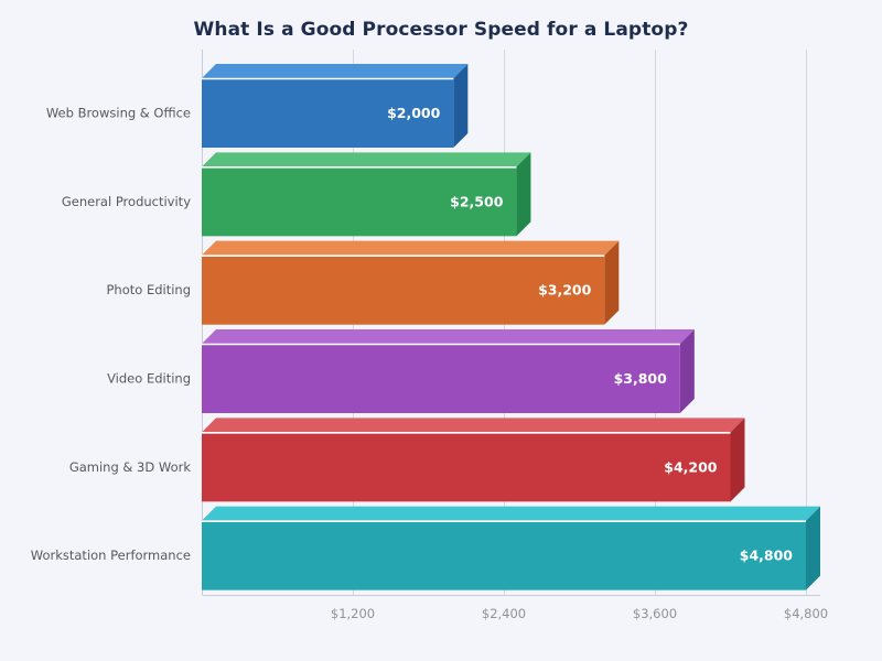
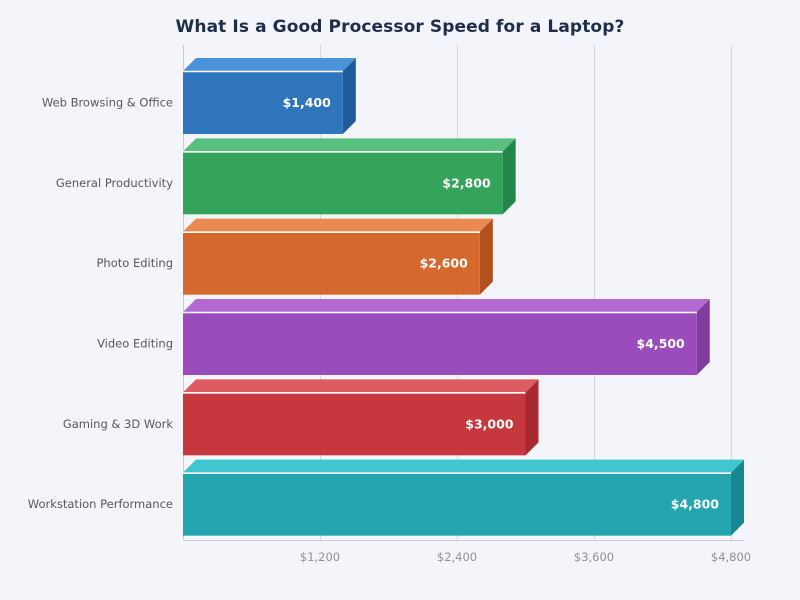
Web Browsing & Office: $2,000 -> $1,400
General Productivity: $2,500 -> $2,800
Photo Editing: $3,200 -> $2,600
Video Editing: $3,800 -> $4,500
Gaming & 3D Work: $4,200 -> $3,000
